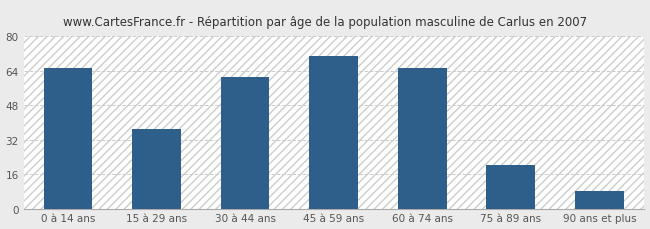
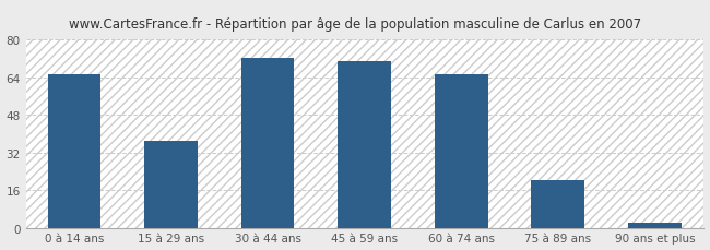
30 à 44 ans: 61 -> 72
90 ans et plus: 8 -> 2
